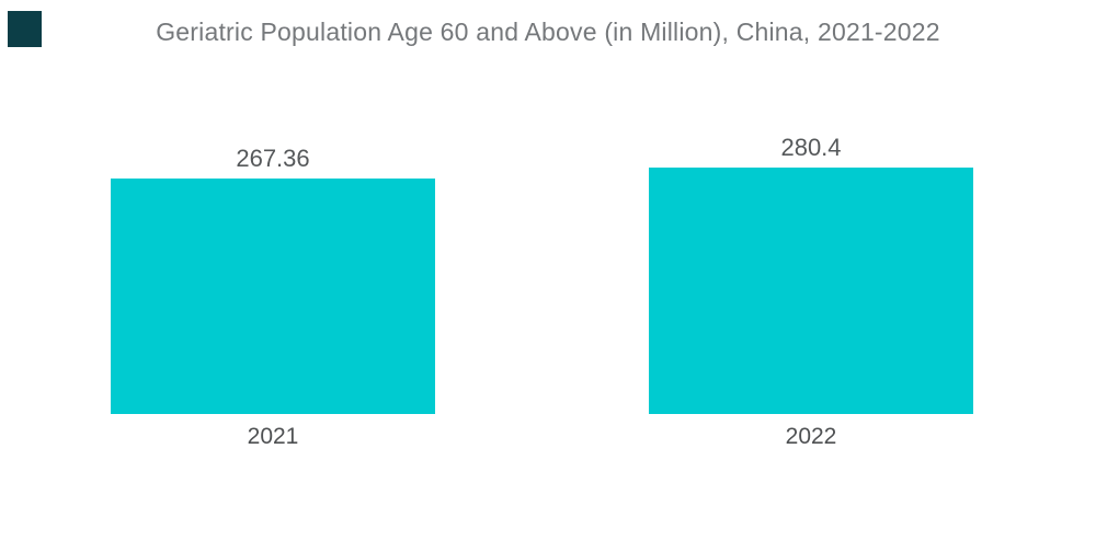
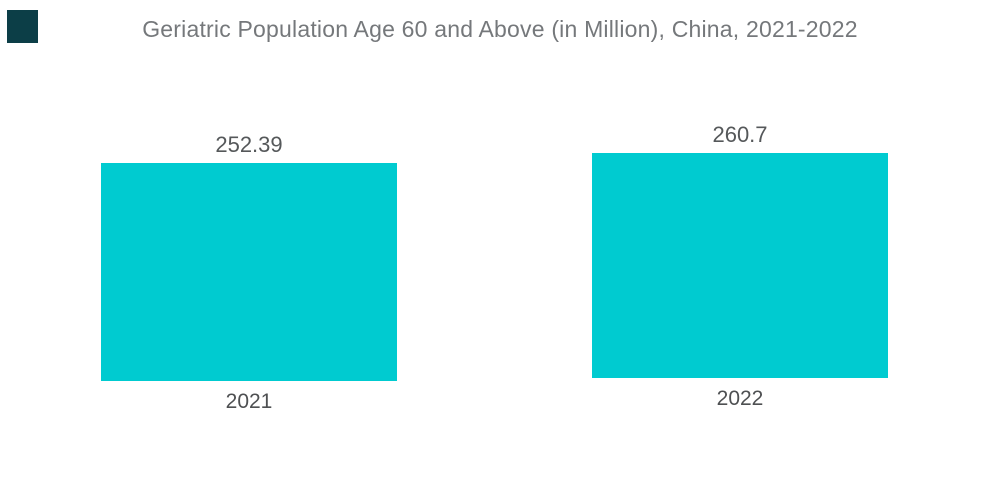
2021: 267.36 -> 252.39
2022: 280.4 -> 260.7
